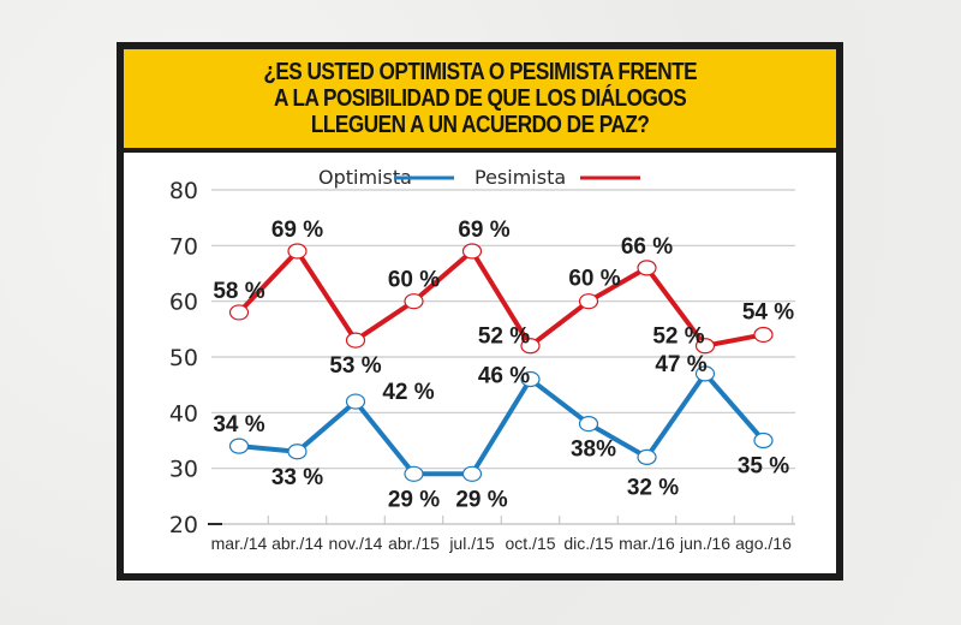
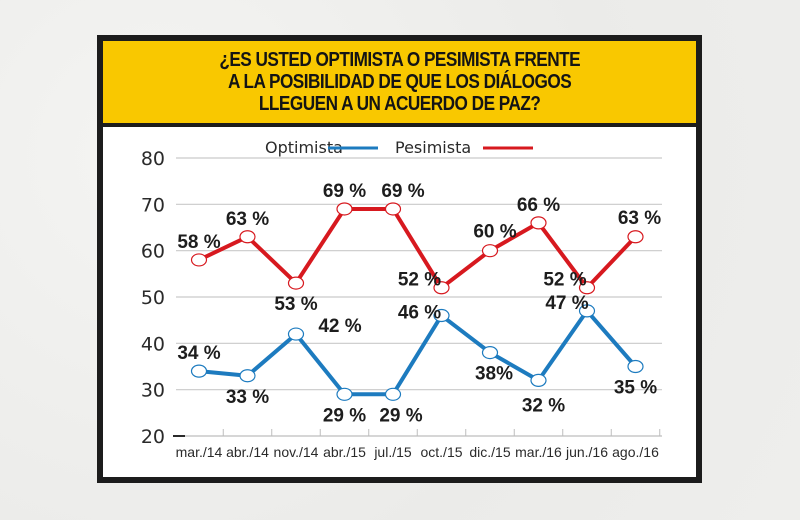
Pesimista/abr./14: 69 -> 63
Pesimista/abr./15: 60 -> 69
Pesimista/ago./16: 54 -> 63
